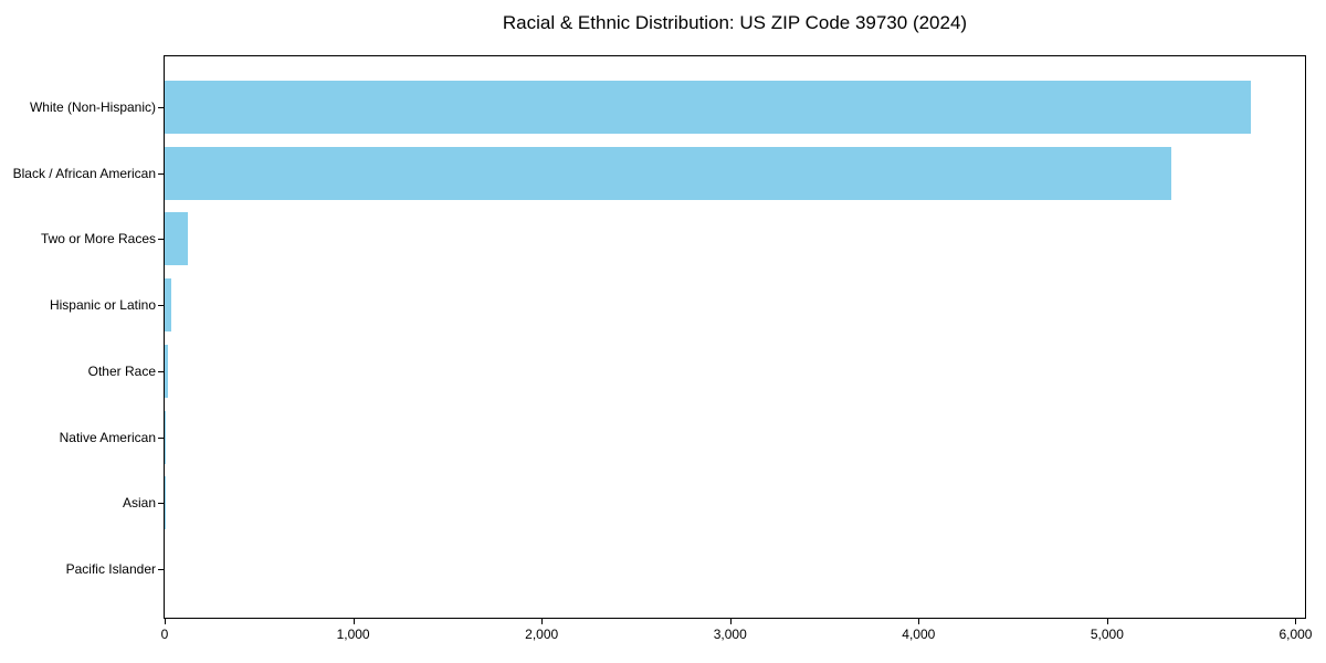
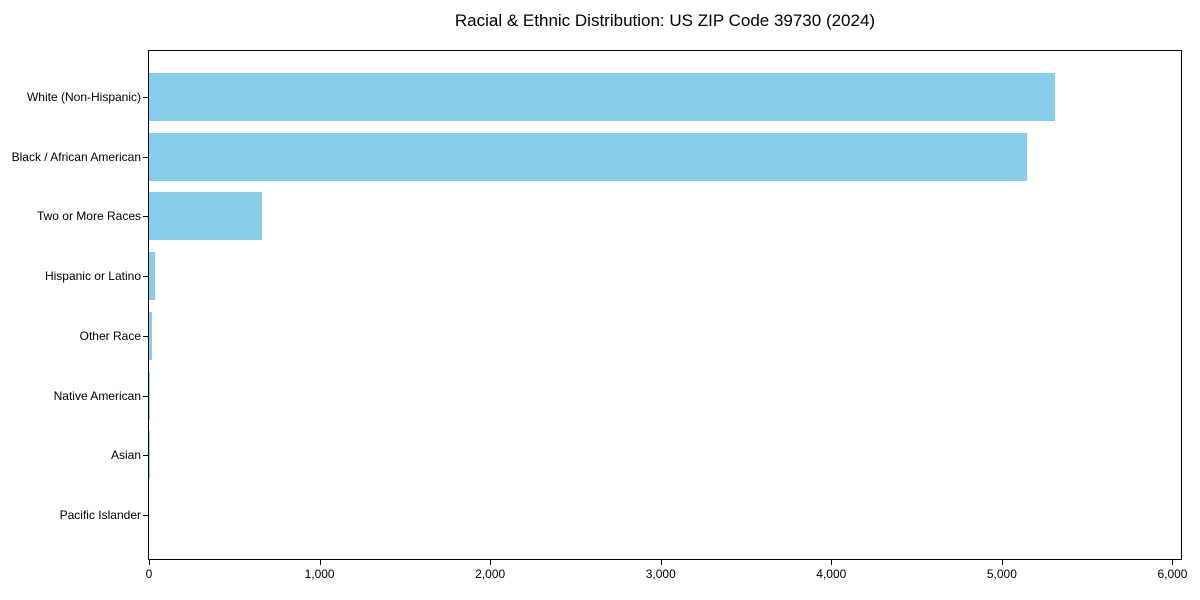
White (Non-Hispanic): 5760 -> 5310
Black / African American: 5340 -> 5150
Two or More Races: 120 -> 660
